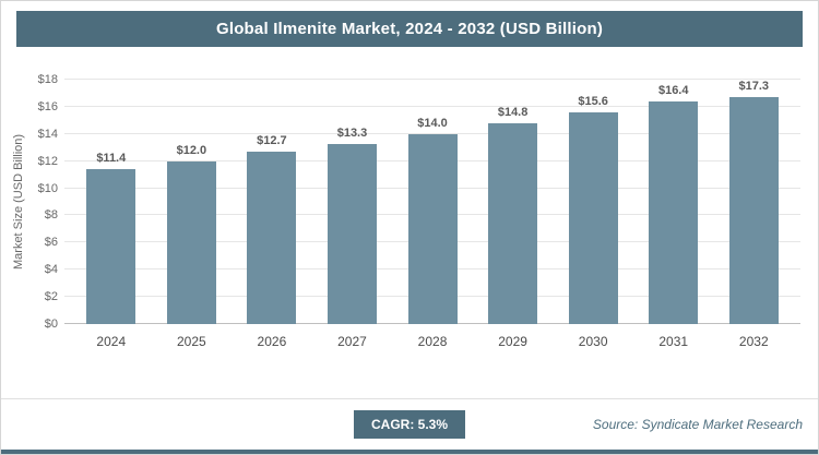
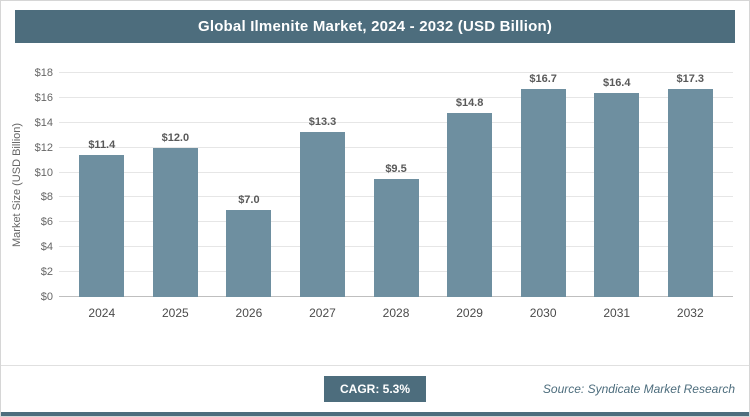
2026: $12.7 -> $7.0
2028: $14.0 -> $9.5
2030: $15.6 -> $16.7
